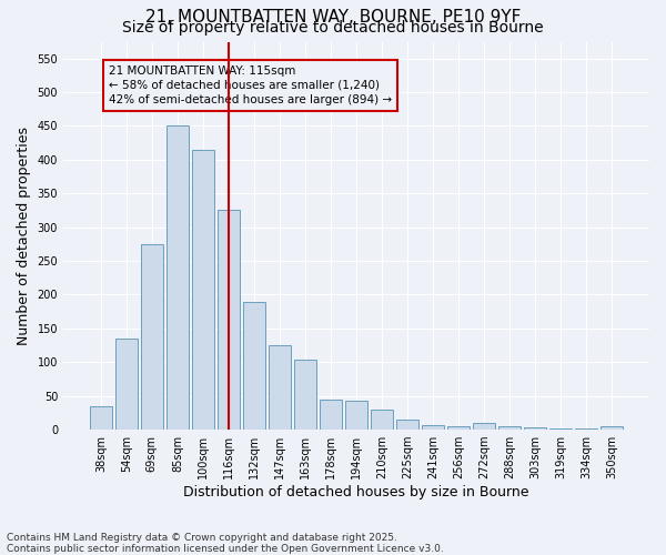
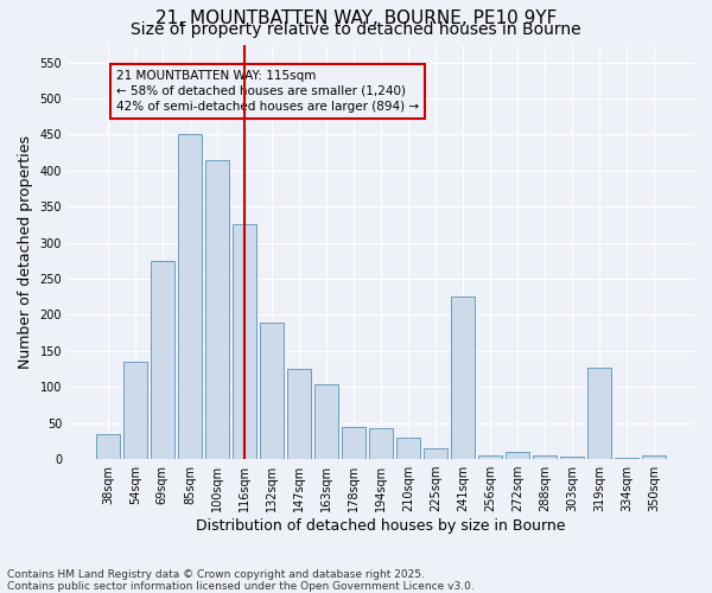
241sqm: 7 -> 226
319sqm: 2 -> 126
